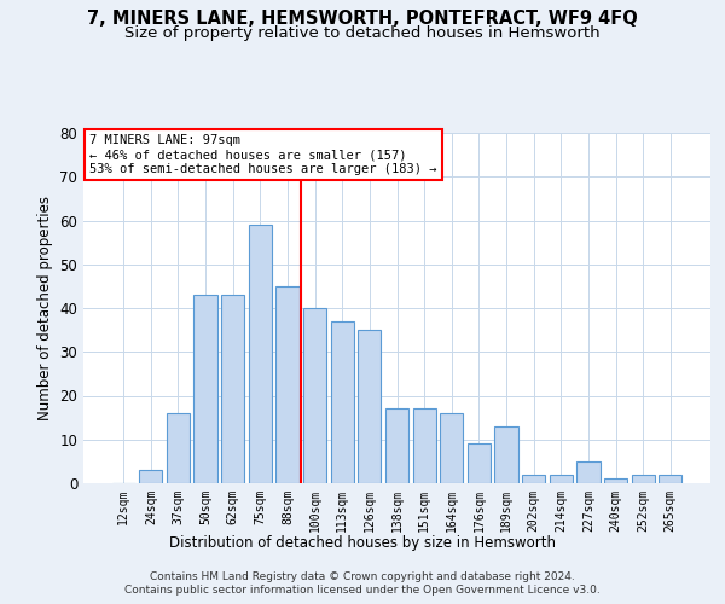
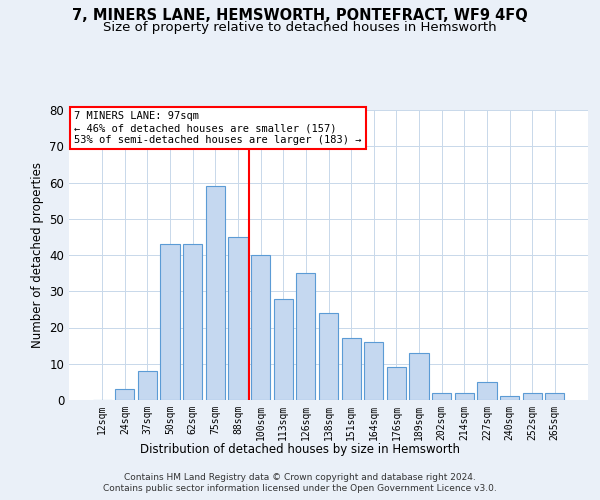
37sqm: 16 -> 8
113sqm: 37 -> 28
138sqm: 17 -> 24
